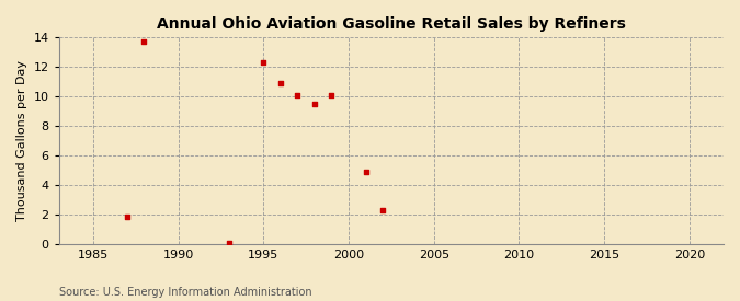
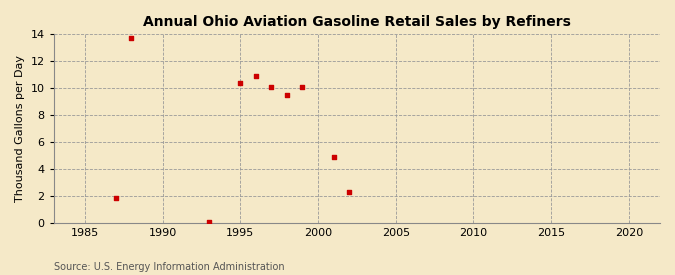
1995: 12.3 -> 10.4
